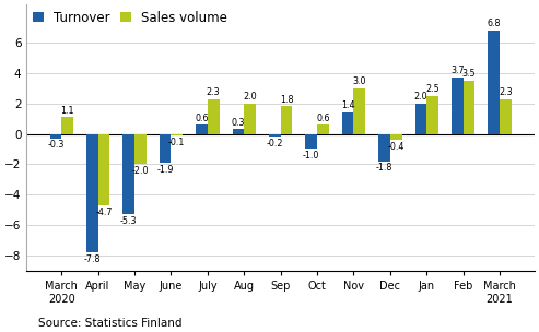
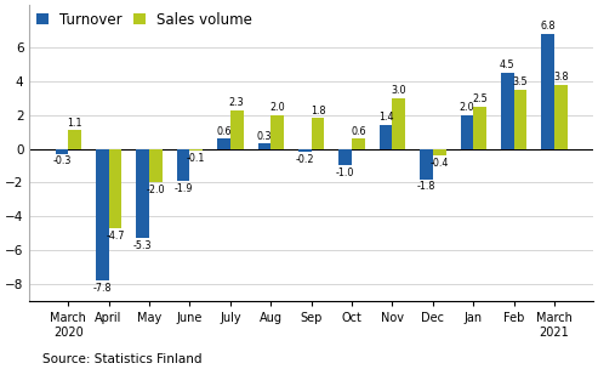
Turnover/Feb: 3.7 -> 4.5
Sales volume/March 2021: 2.3 -> 3.8
